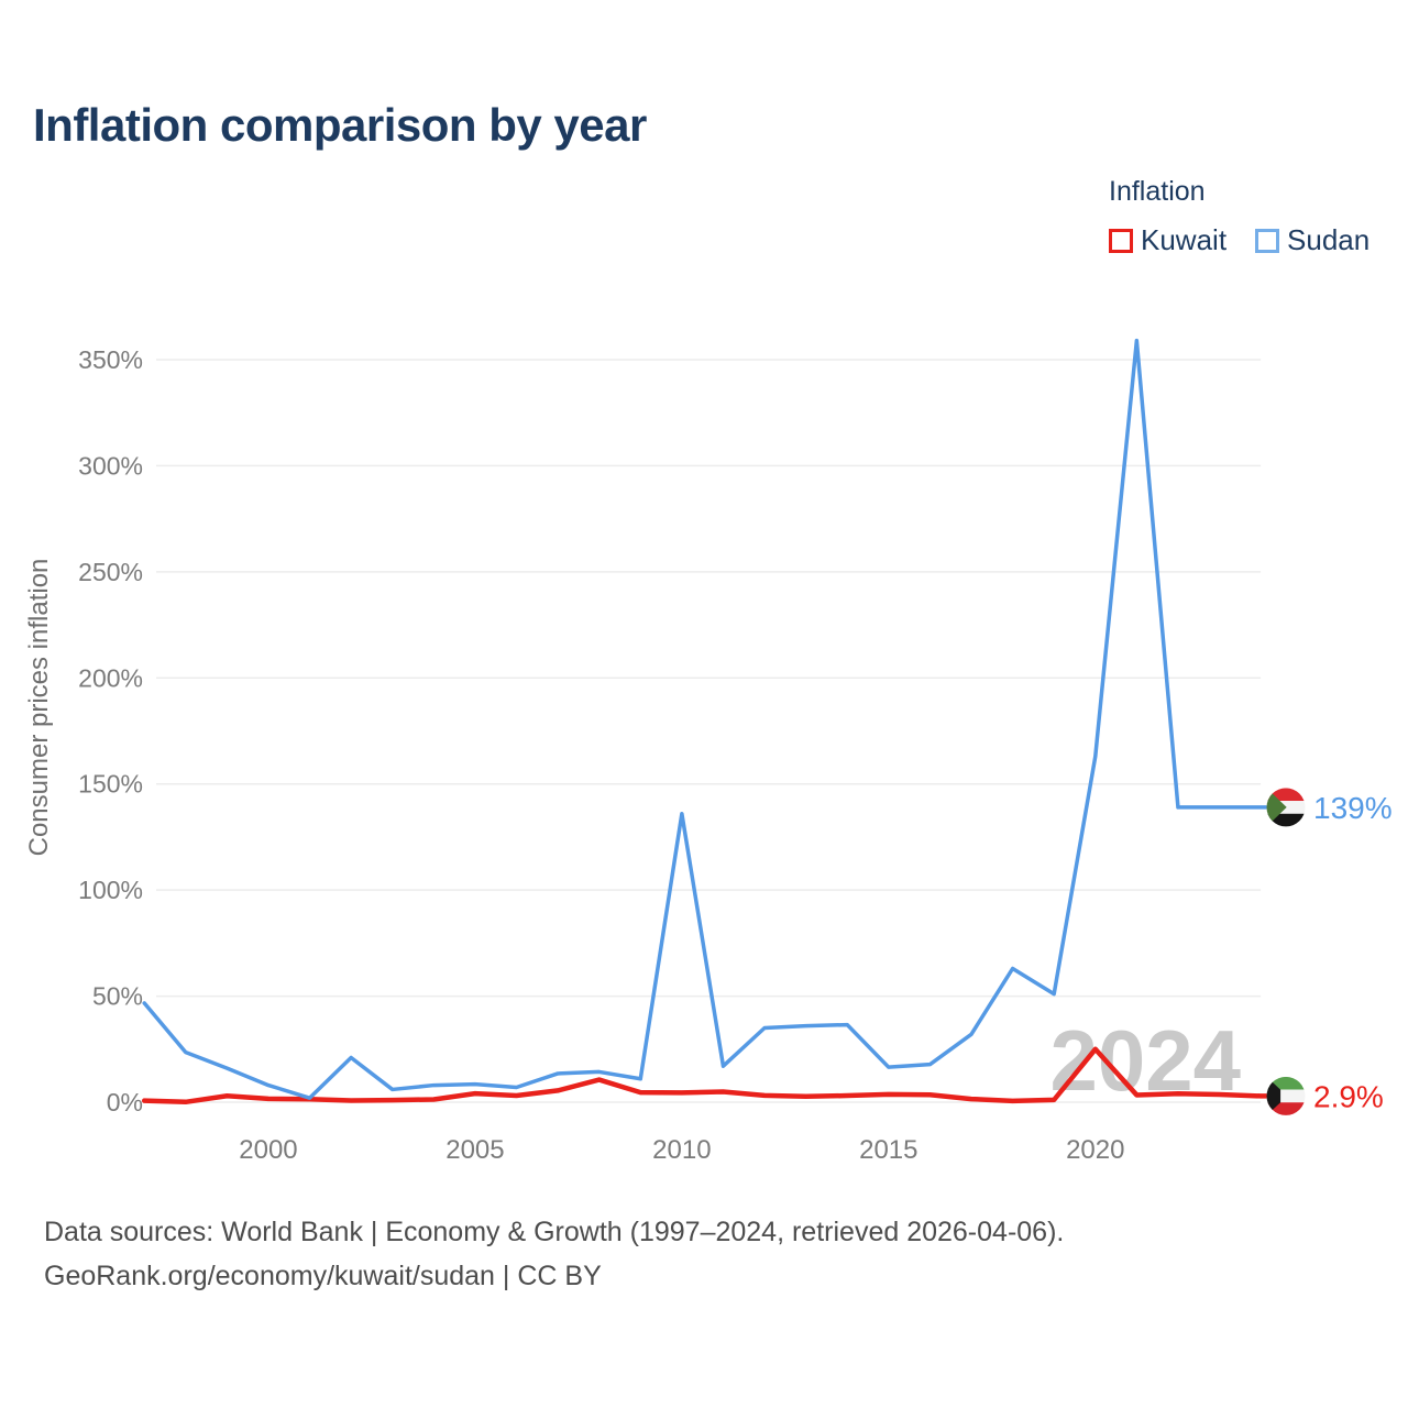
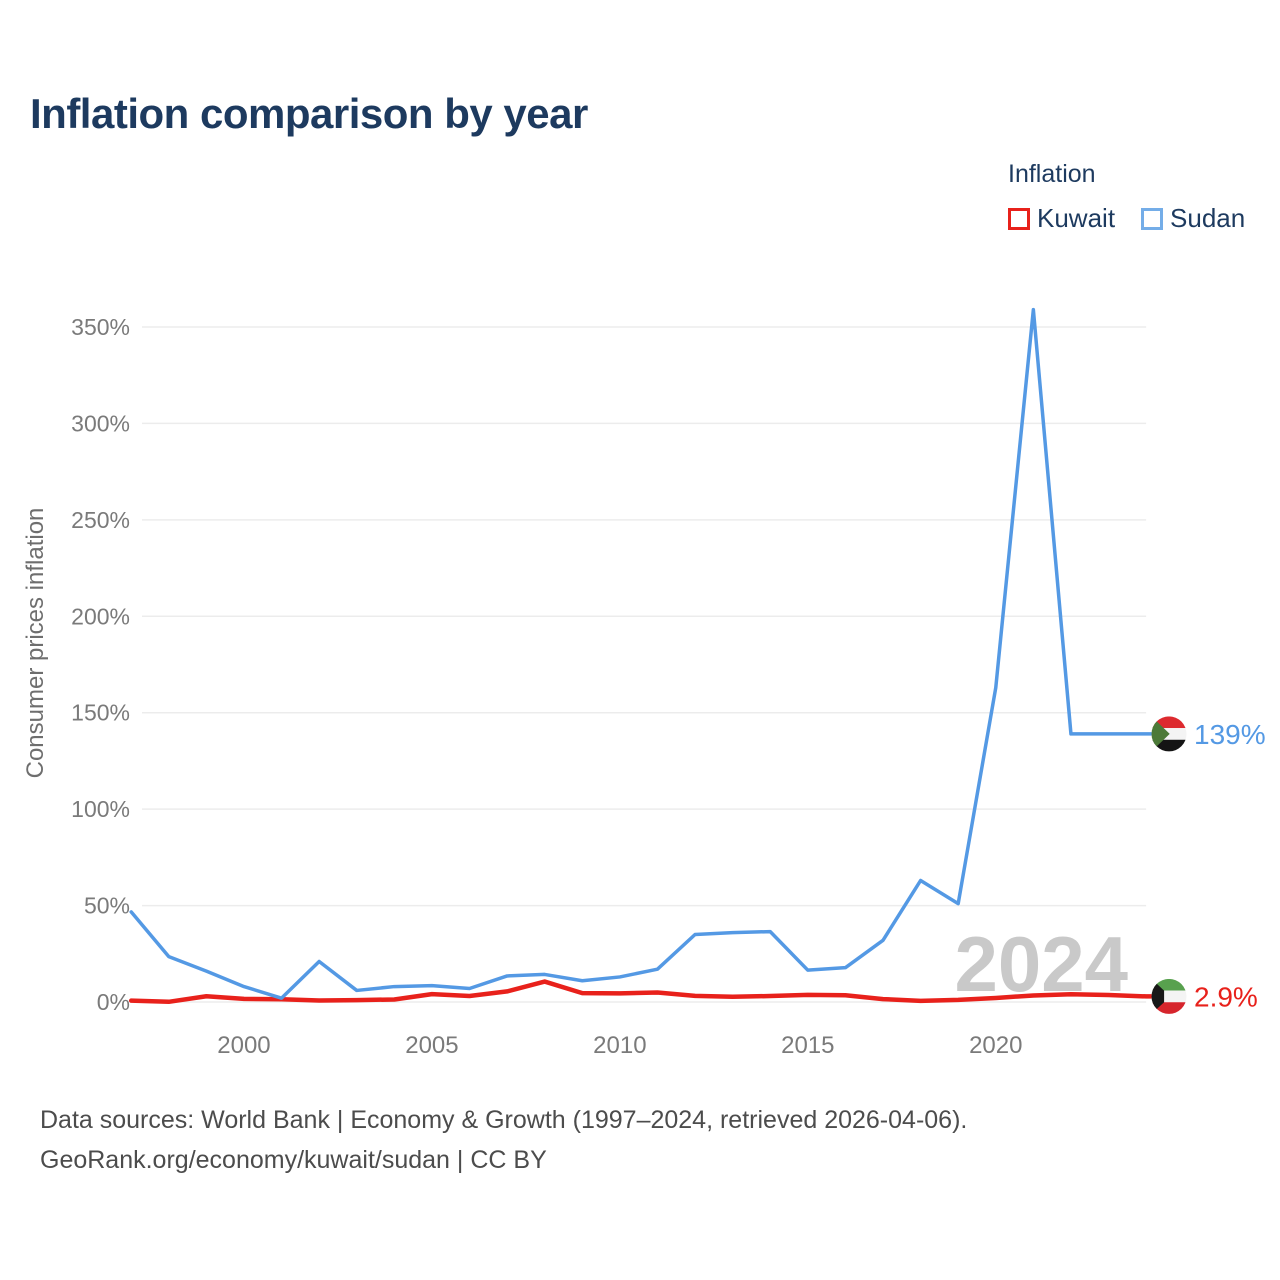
Sudan/2010: 136% -> 13%
Kuwait/2020: 25% -> 2%
